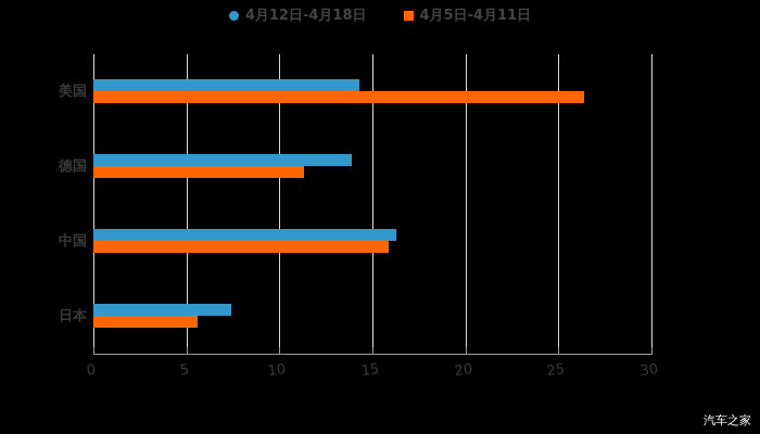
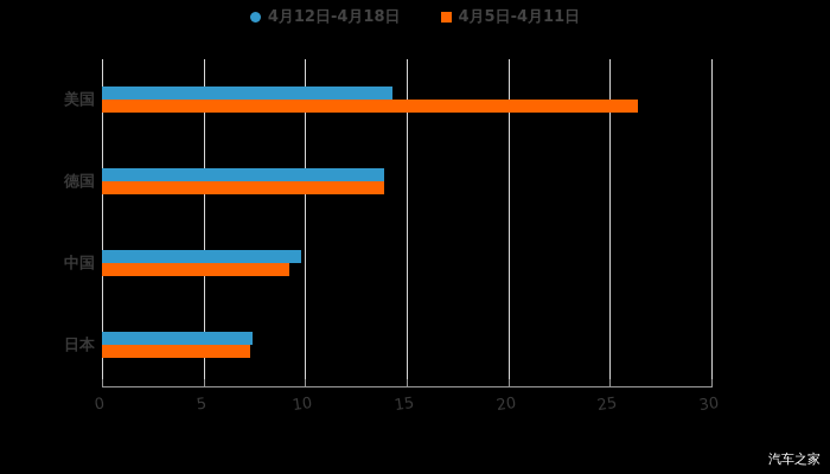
4月5日-4月11日/德国: 11.3 -> 13.9
4月12日-4月18日/中国: 16.3 -> 9.8
4月5日-4月11日/中国: 15.9 -> 9.2
4月5日-4月11日/日本: 5.6 -> 7.3
